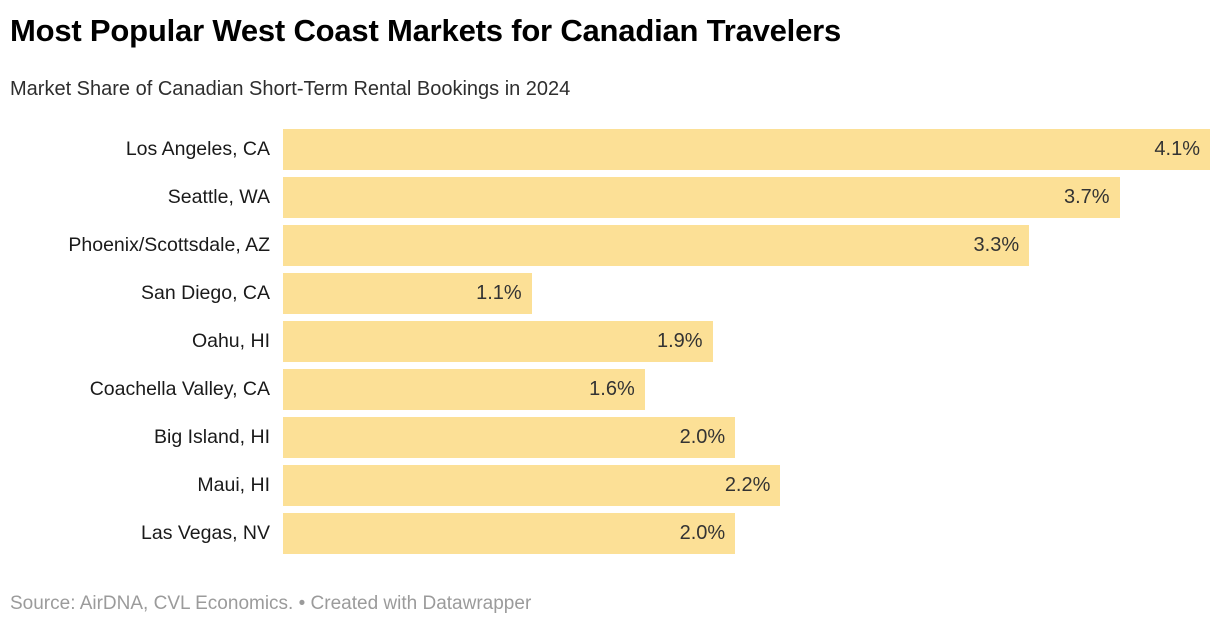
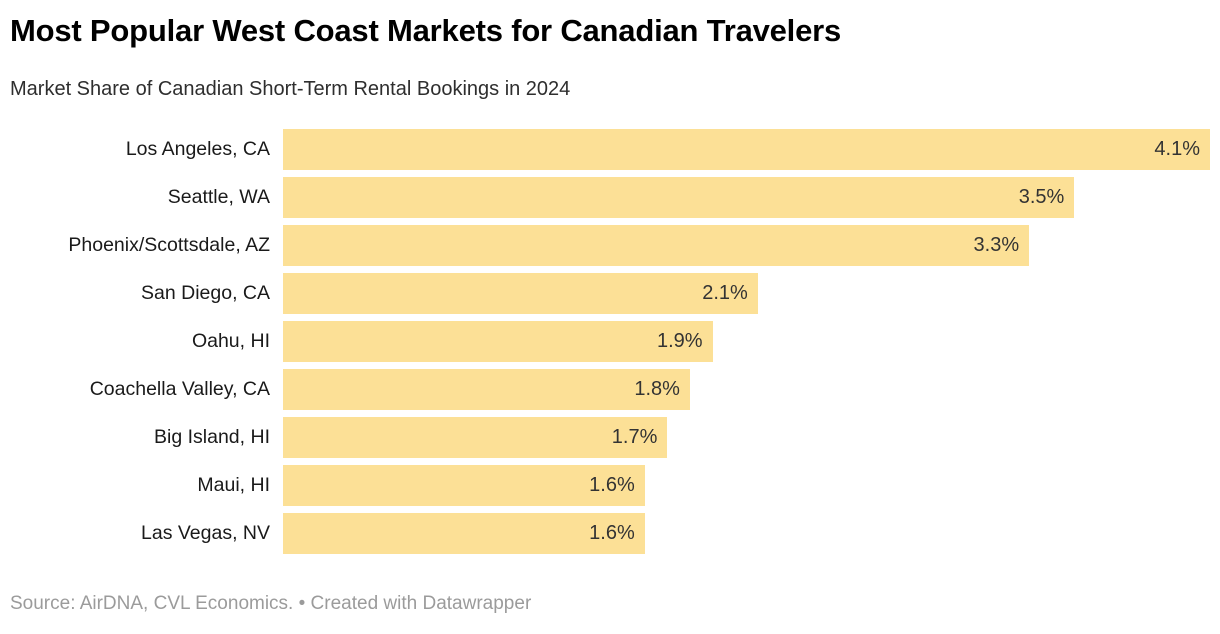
Seattle, WA: 3.7% -> 3.5%
San Diego, CA: 1.1% -> 2.1%
Coachella Valley, CA: 1.6% -> 1.8%
Big Island, HI: 2.0% -> 1.7%
Maui, HI: 2.2% -> 1.6%
Las Vegas, NV: 2.0% -> 1.6%
